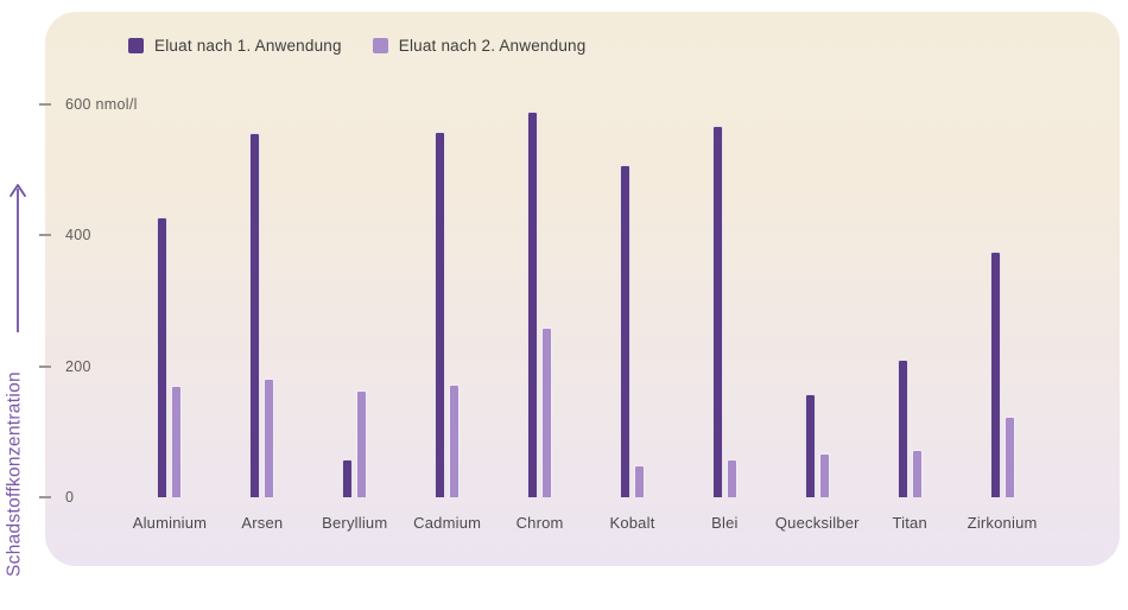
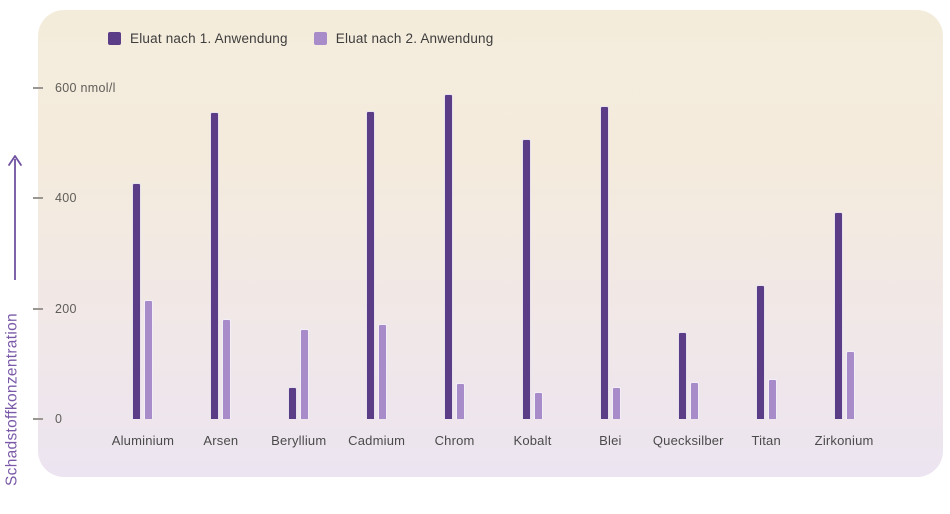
Eluat nach 2. Anwendung/Aluminium: 170 -> 220
Eluat nach 2. Anwendung/Chrom: 260 -> 60
Eluat nach 1. Anwendung/Titan: 210 -> 240
